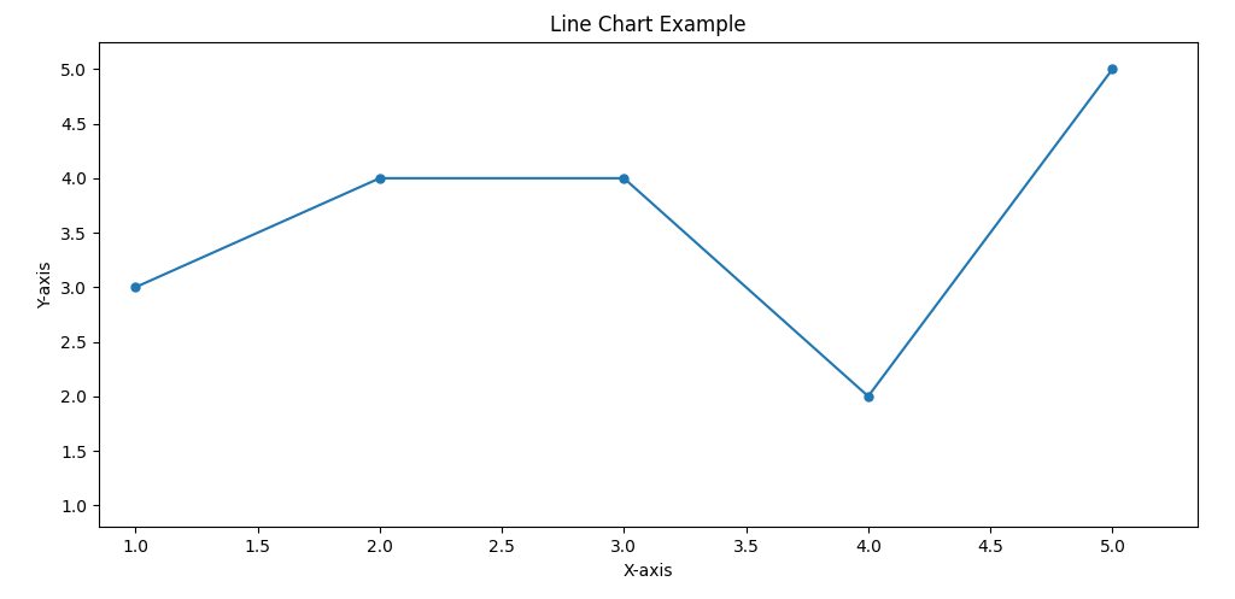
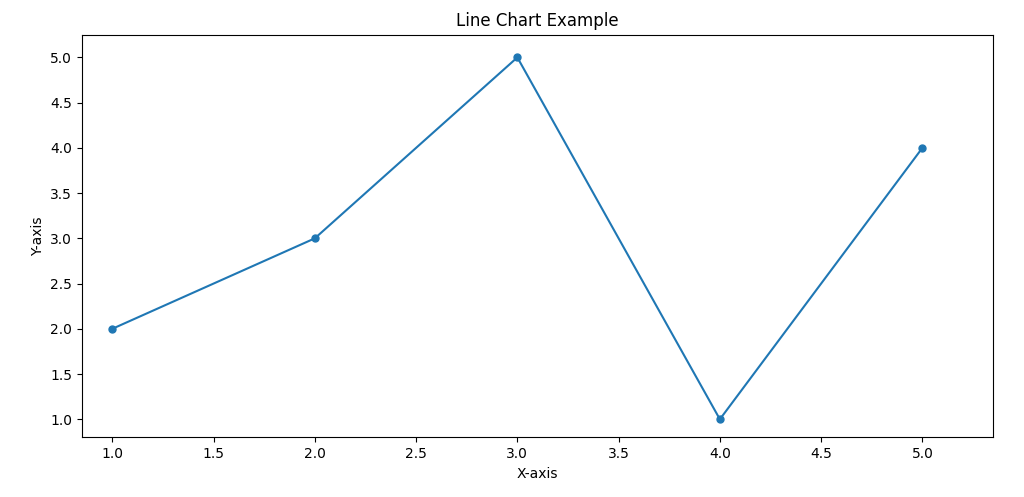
1.0: 3 -> 2
2.0: 4 -> 3
3.0: 4 -> 5
4.0: 2 -> 1
5.0: 5 -> 4
